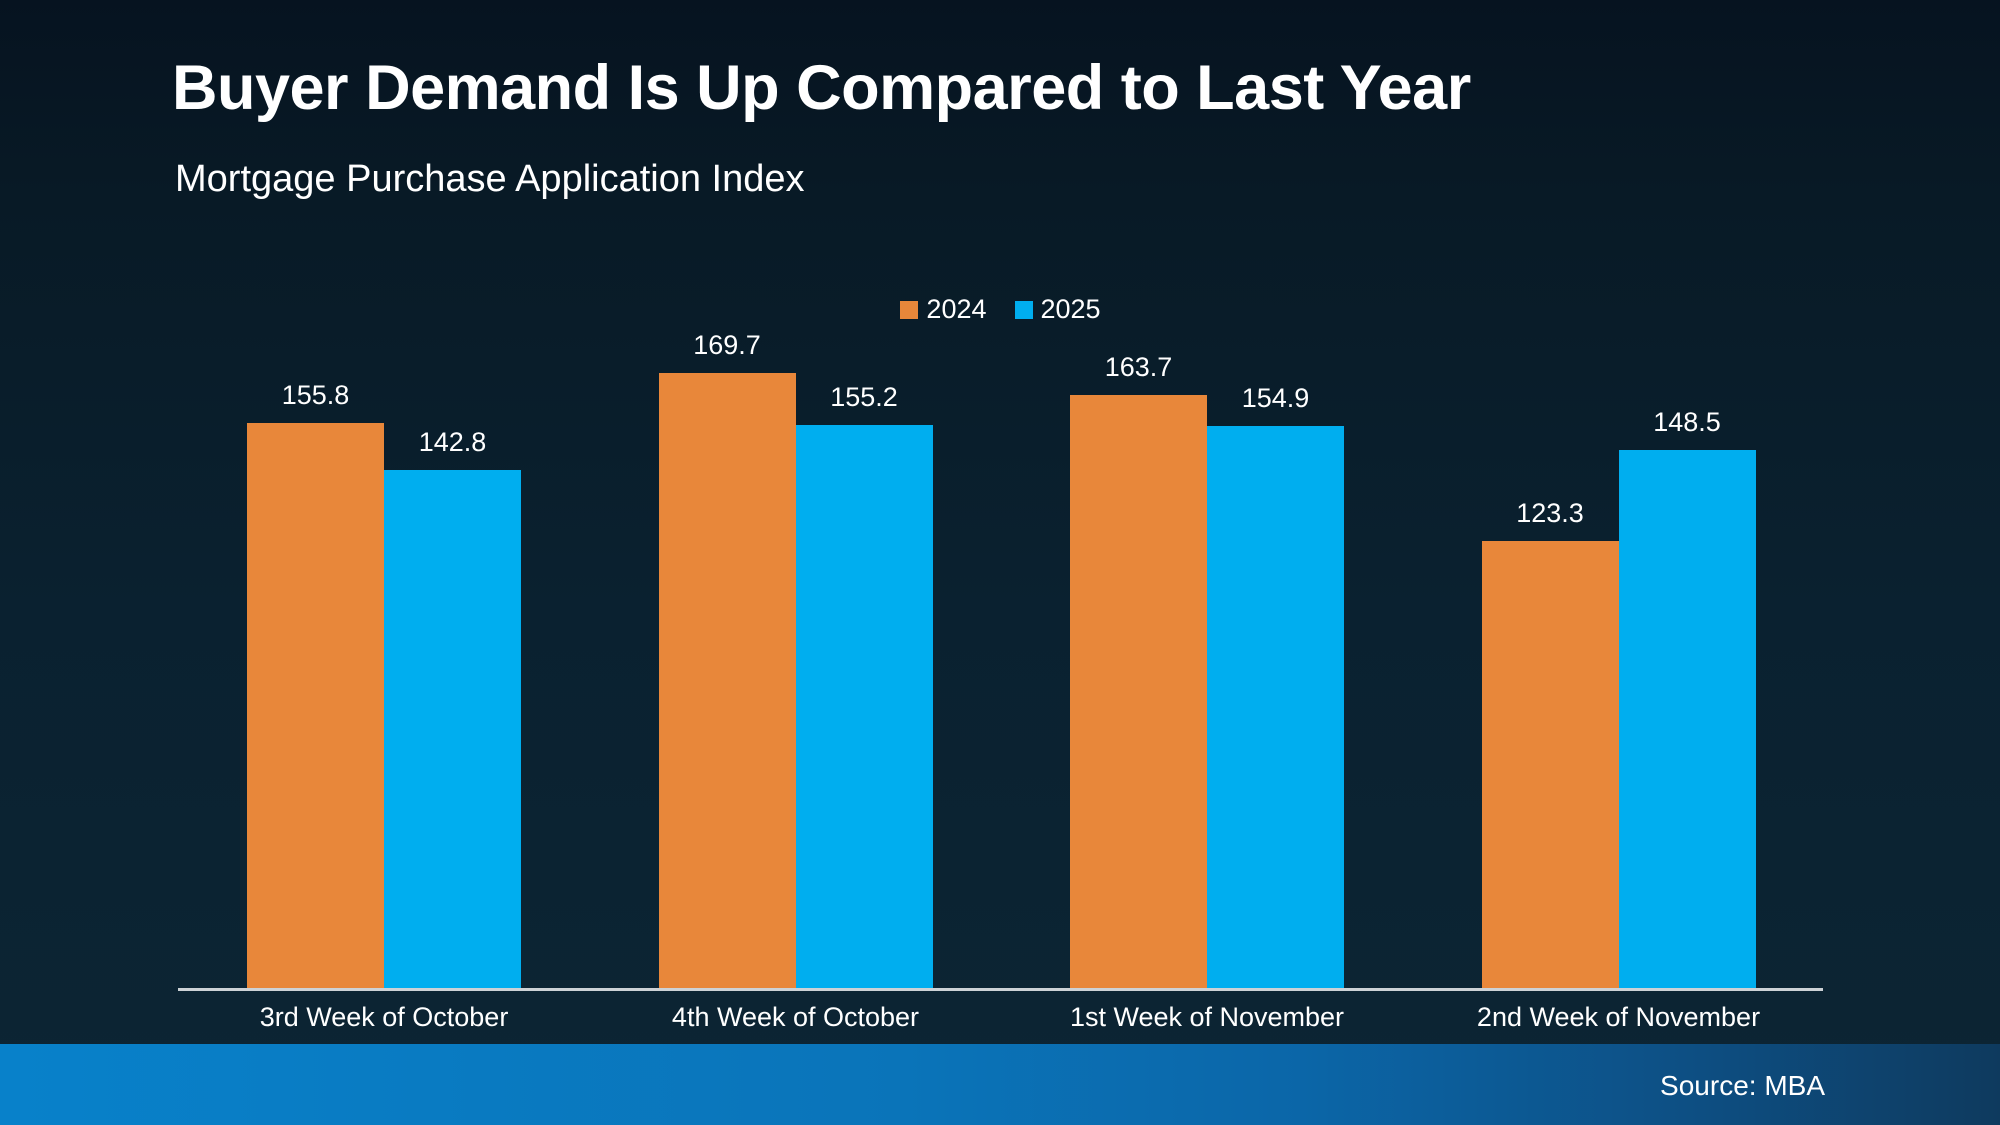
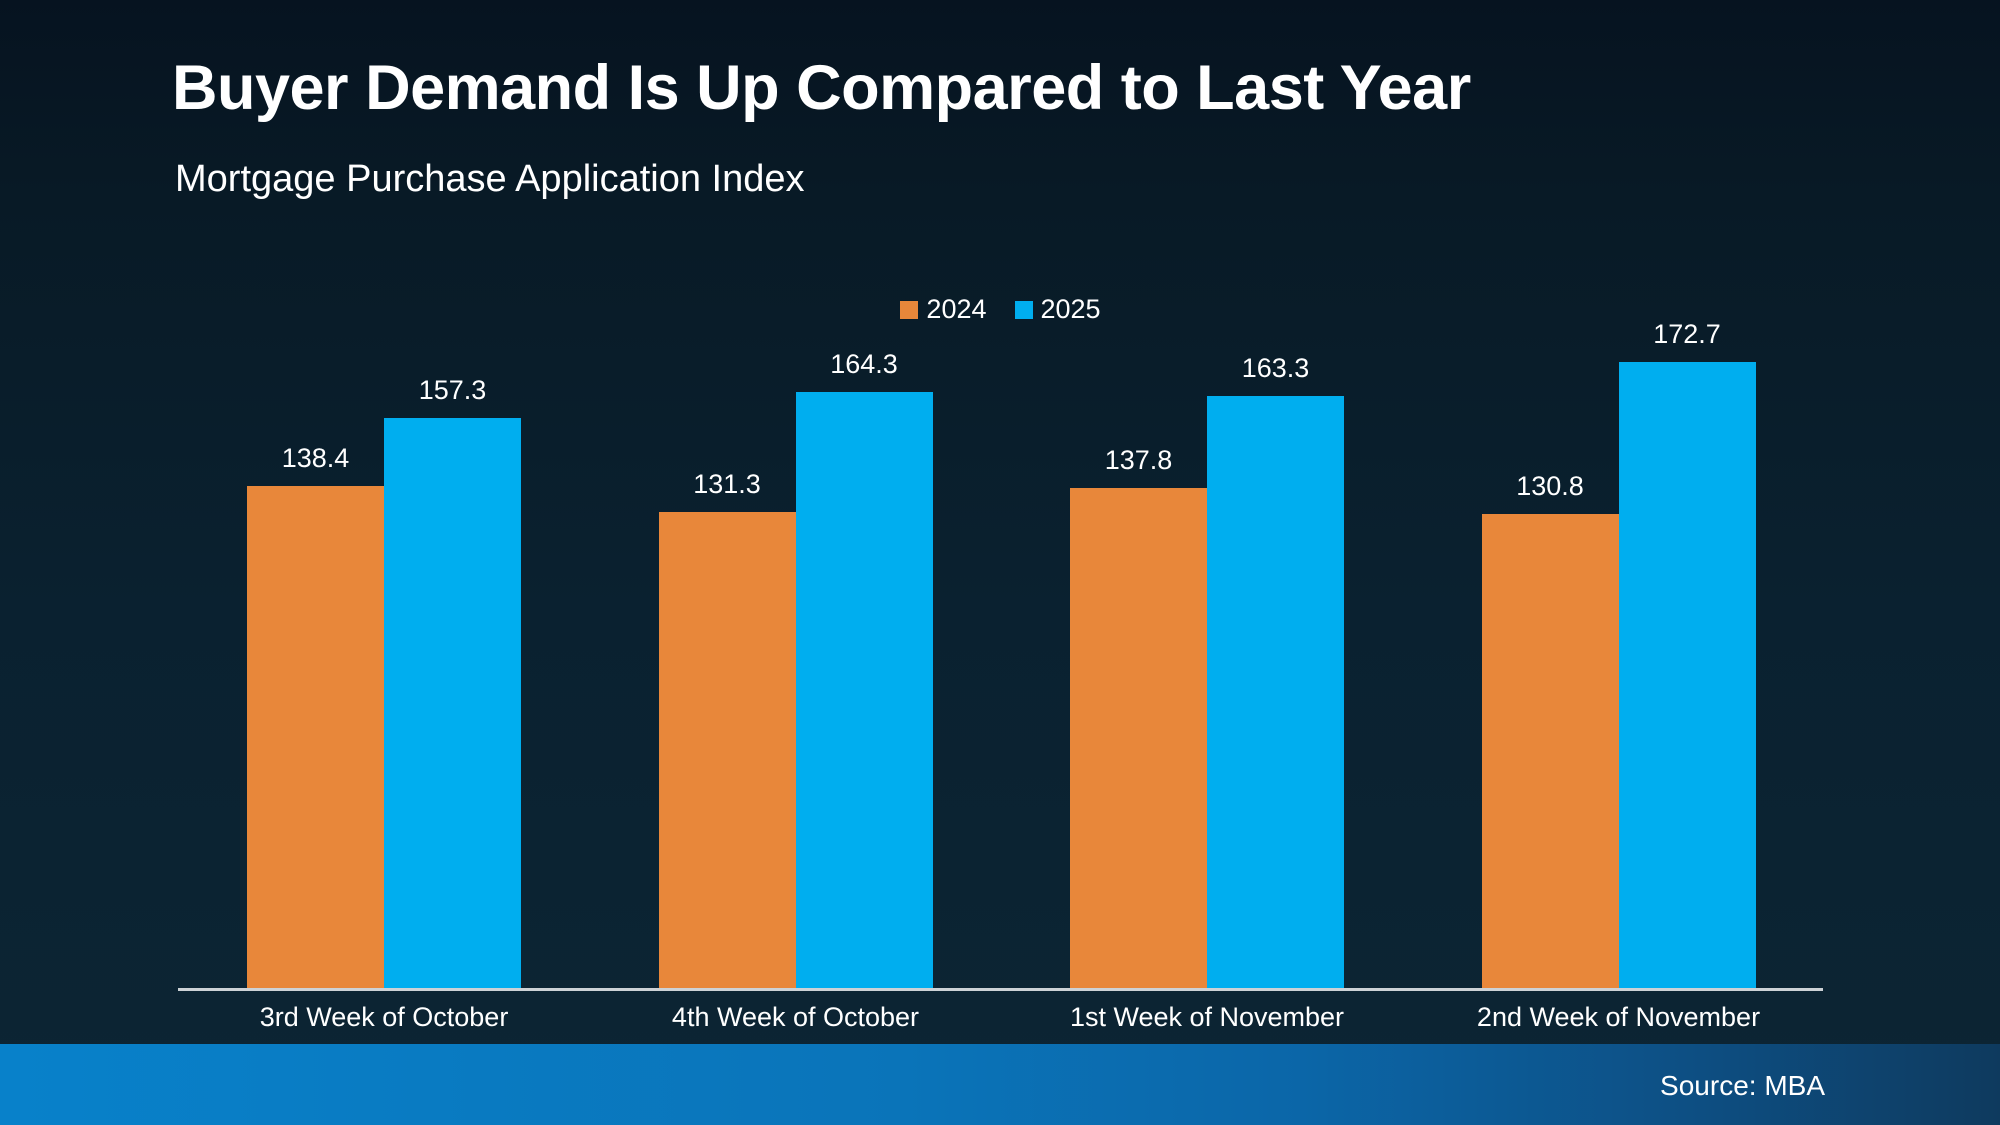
2024/3rd Week of October: 155.8 -> 138.4
2025/3rd Week of October: 142.8 -> 157.3
2024/4th Week of October: 169.7 -> 131.3
2025/4th Week of October: 155.2 -> 164.3
2024/1st Week of November: 163.7 -> 137.8
2025/1st Week of November: 154.9 -> 163.3
2024/2nd Week of November: 123.3 -> 130.8
2025/2nd Week of November: 148.5 -> 172.7
